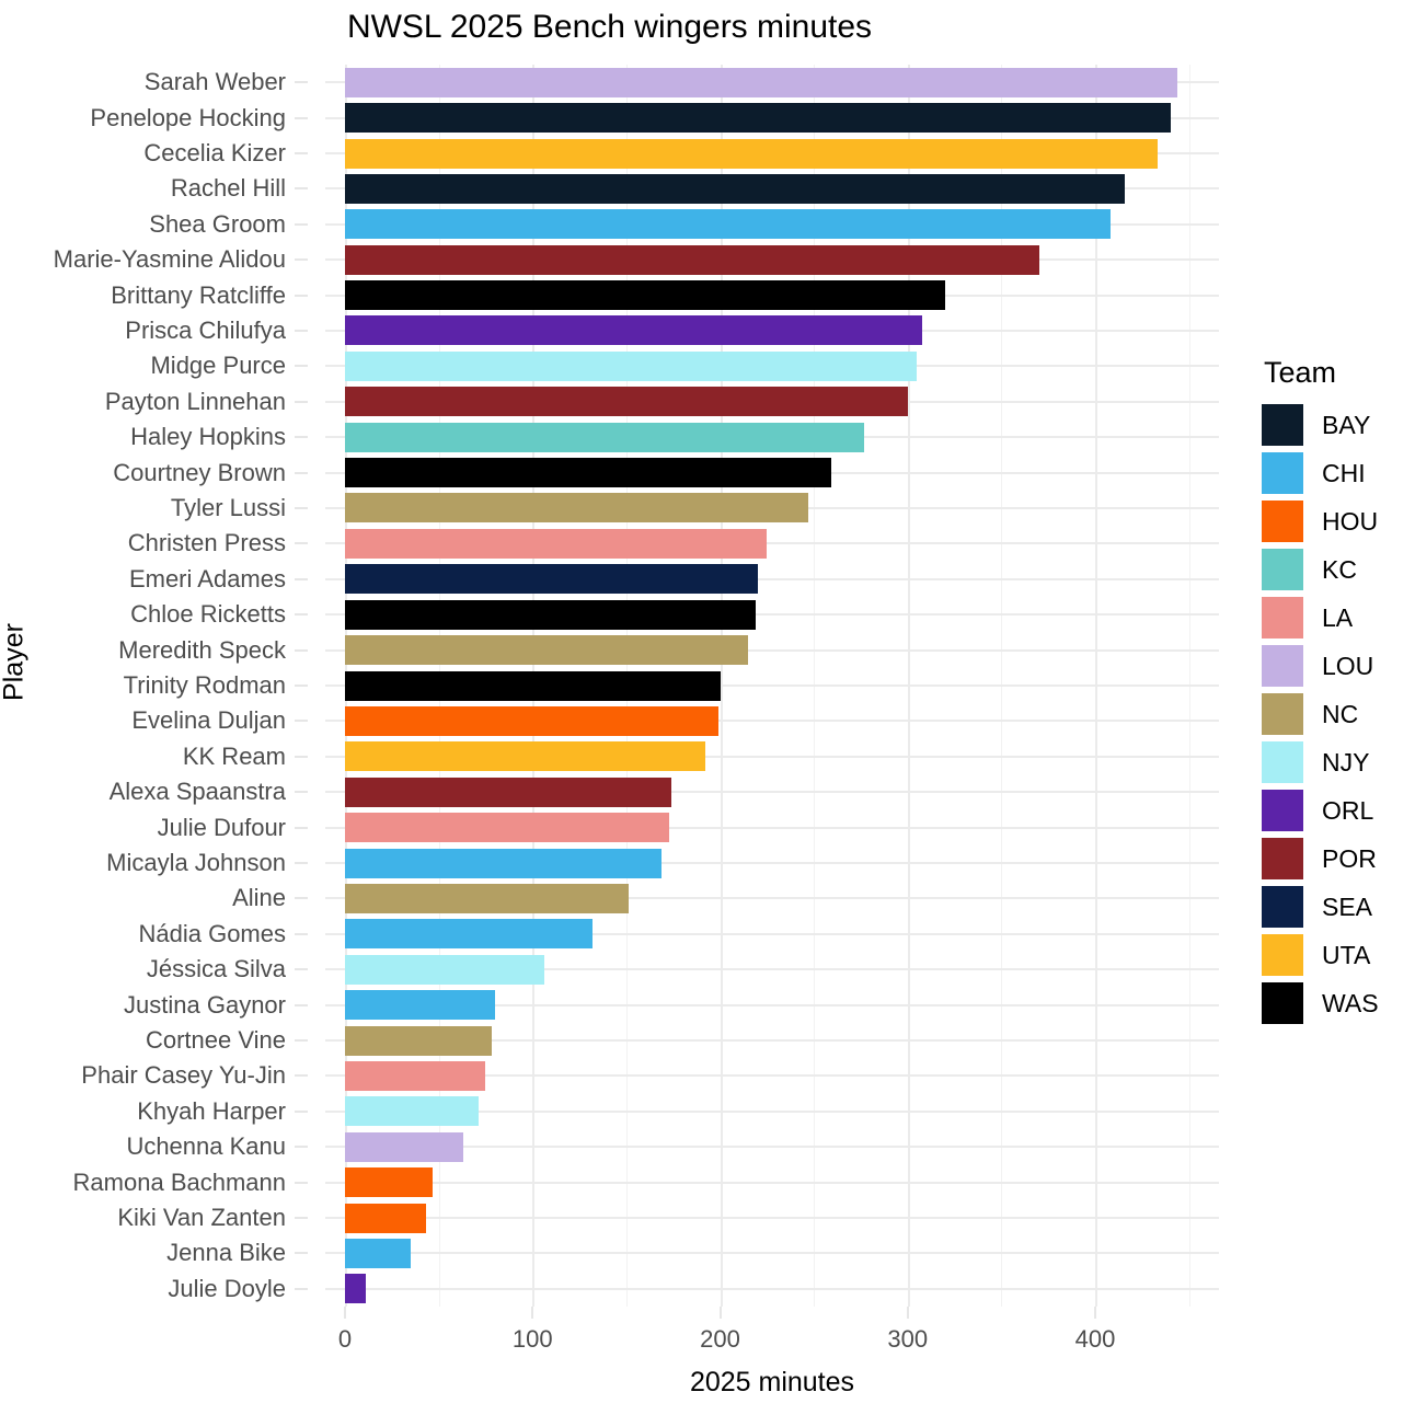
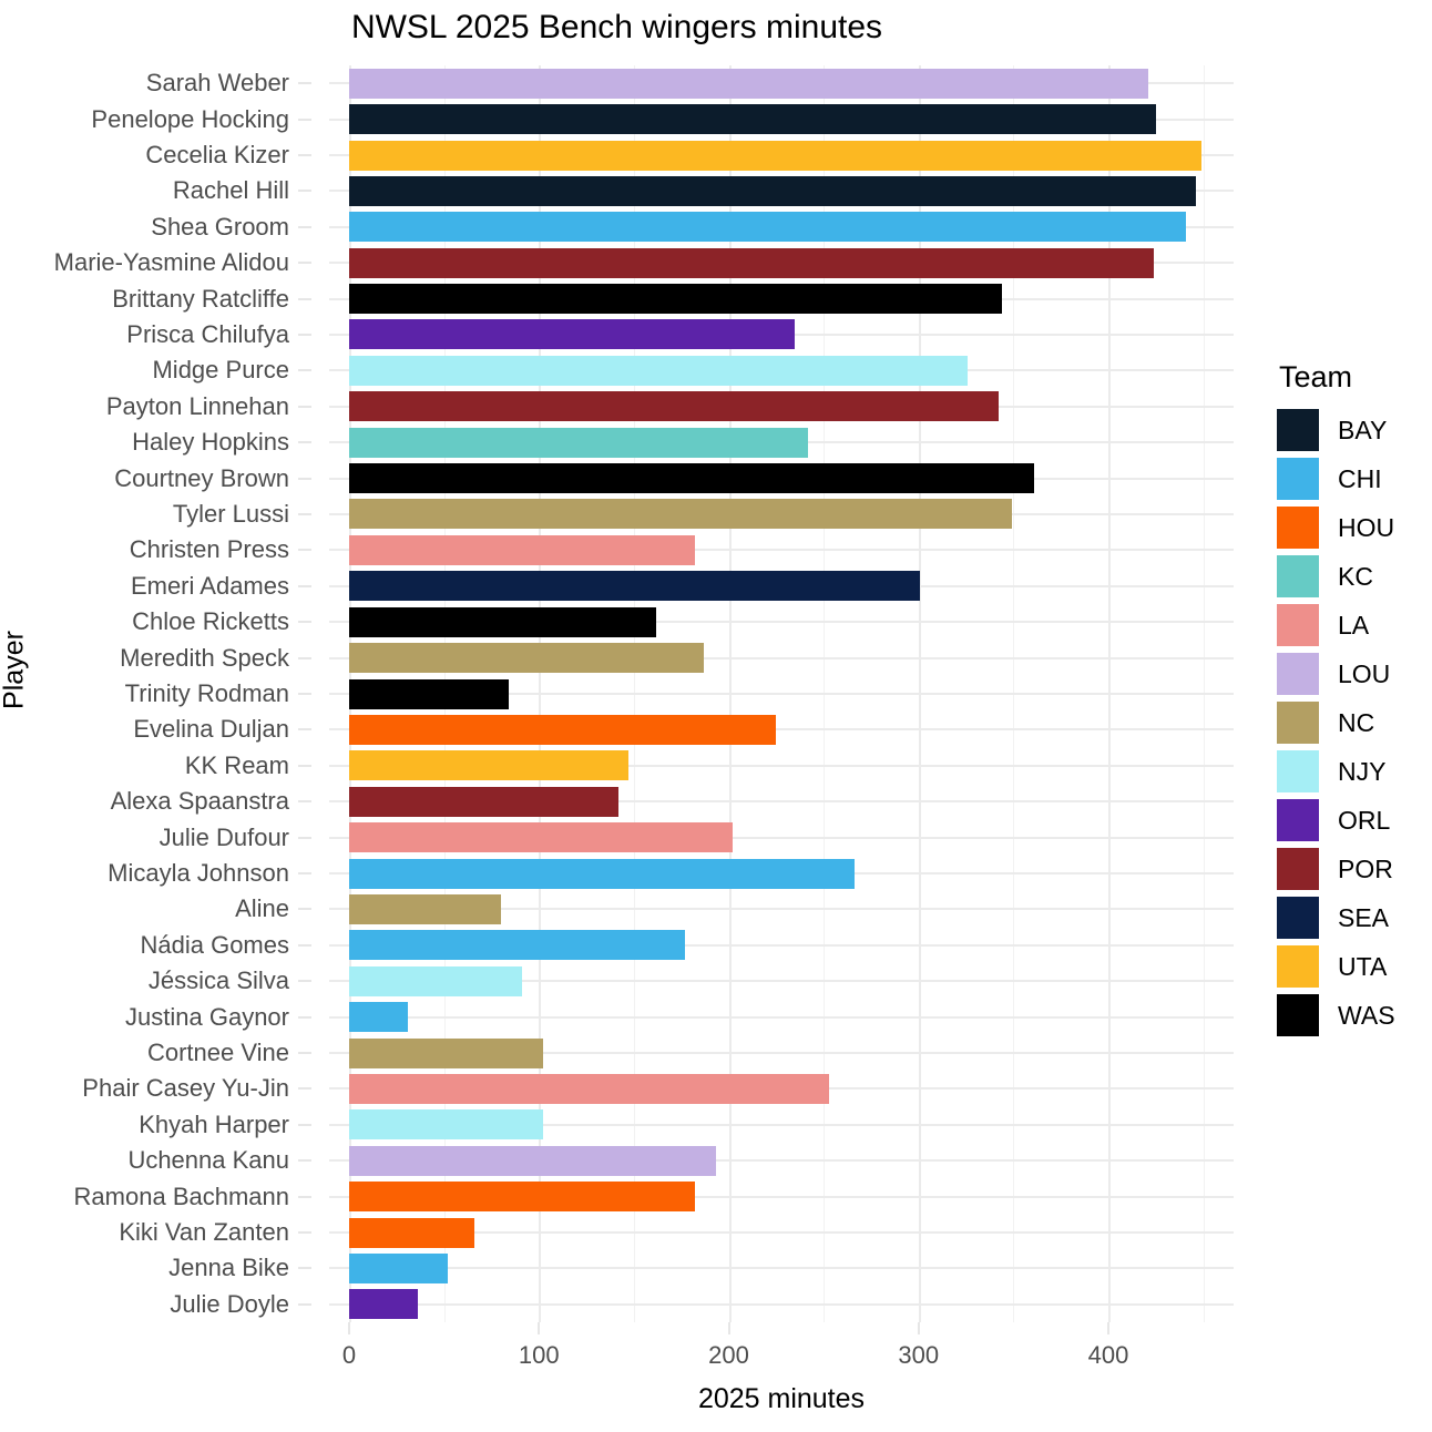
Sarah Weber: 444 -> 421
Penelope Hocking: 440 -> 425
Cecelia Kizer: 433 -> 449
Rachel Hill: 416 -> 446
Shea Groom: 408 -> 441
Marie-Yasmine Alidou: 370 -> 424
Brittany Ratcliffe: 320 -> 344
Prisca Chilufya: 308 -> 235
Midge Purce: 305 -> 326
Payton Linnehan: 300 -> 342
Haley Hopkins: 277 -> 242
Courtney Brown: 259 -> 361
Tyler Lussi: 247 -> 349
Christen Press: 225 -> 182
Emeri Adames: 220 -> 301
Chloe Ricketts: 219 -> 162
Meredith Speck: 215 -> 187
Trinity Rodman: 200 -> 84
Evelina Duljan: 199 -> 225
KK Ream: 192 -> 147
Alexa Spaanstra: 174 -> 142
Julie Dufour: 173 -> 202
Micayla Johnson: 169 -> 266
Aline: 151 -> 80
Nádia Gomes: 132 -> 177
Jéssica Silva: 106 -> 91
Justina Gaynor: 80 -> 31
Cortnee Vine: 78 -> 102
Phair Casey Yu-Jin: 75 -> 253
Khyah Harper: 71 -> 102
Uchenna Kanu: 63 -> 193
Ramona Bachmann: 47 -> 182
Kiki Van Zanten: 43 -> 66
Jenna Bike: 35 -> 52
Julie Doyle: 11 -> 36
